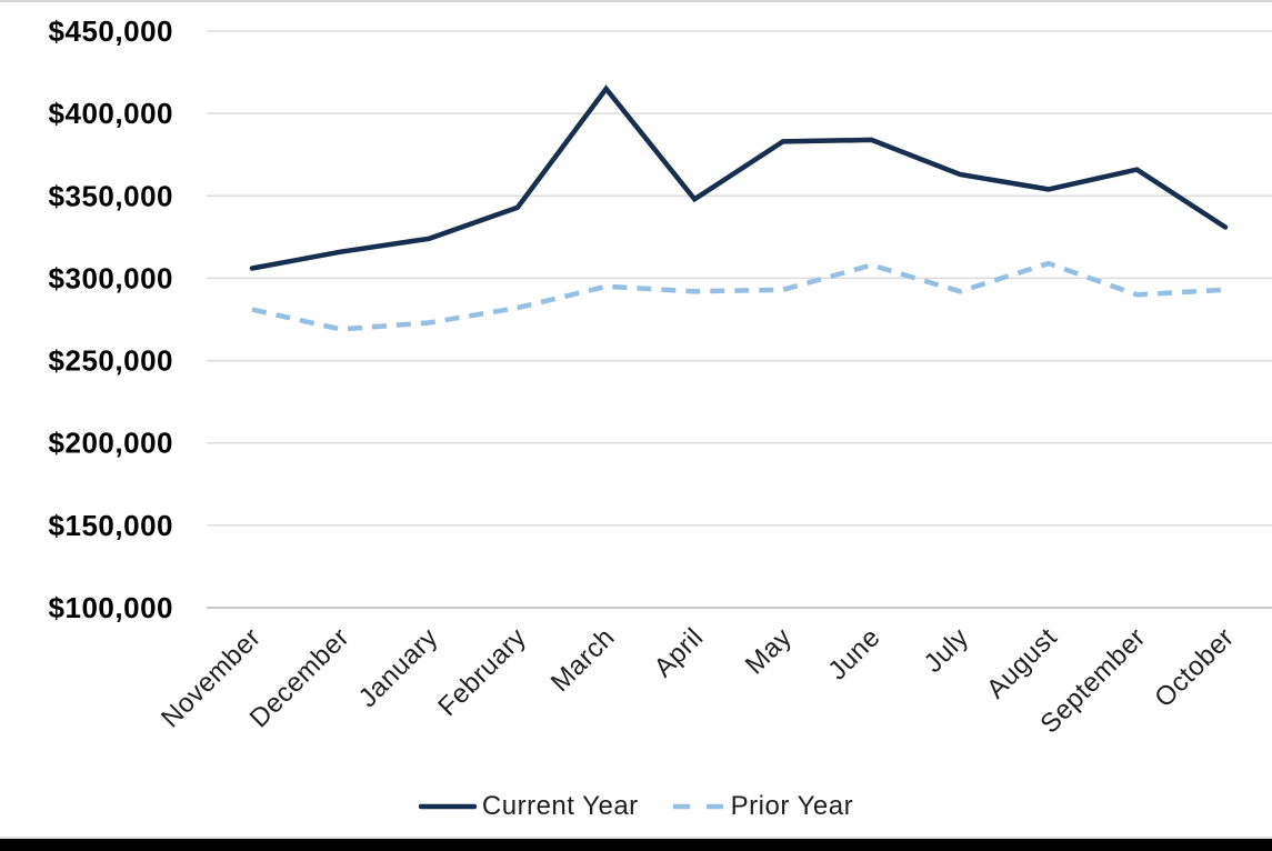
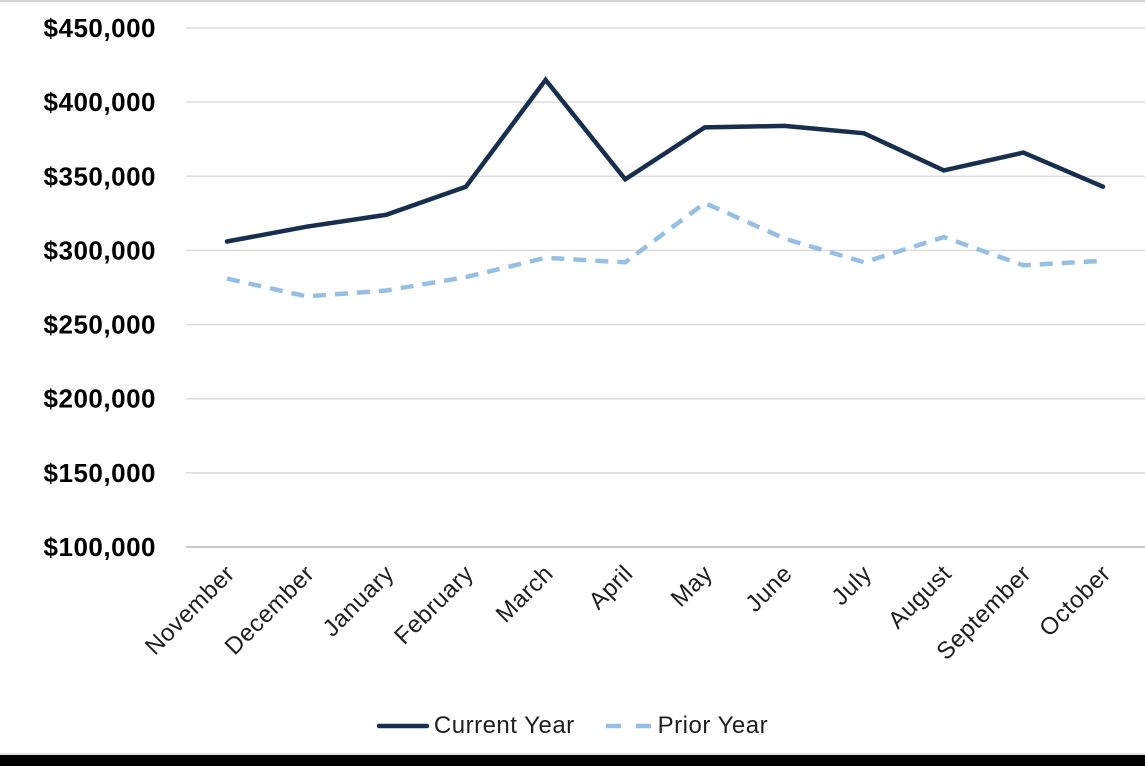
Prior Year/May: $293000 -> $332000
Current Year/July: $363000 -> $379000
Current Year/October: $331000 -> $343000
